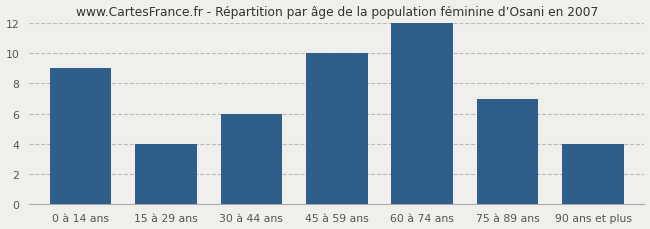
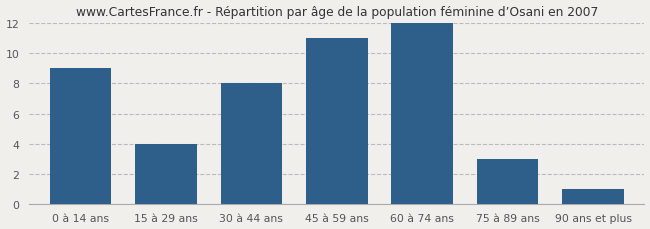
30 à 44 ans: 6 -> 8
45 à 59 ans: 10 -> 11
75 à 89 ans: 7 -> 3
90 ans et plus: 4 -> 1
